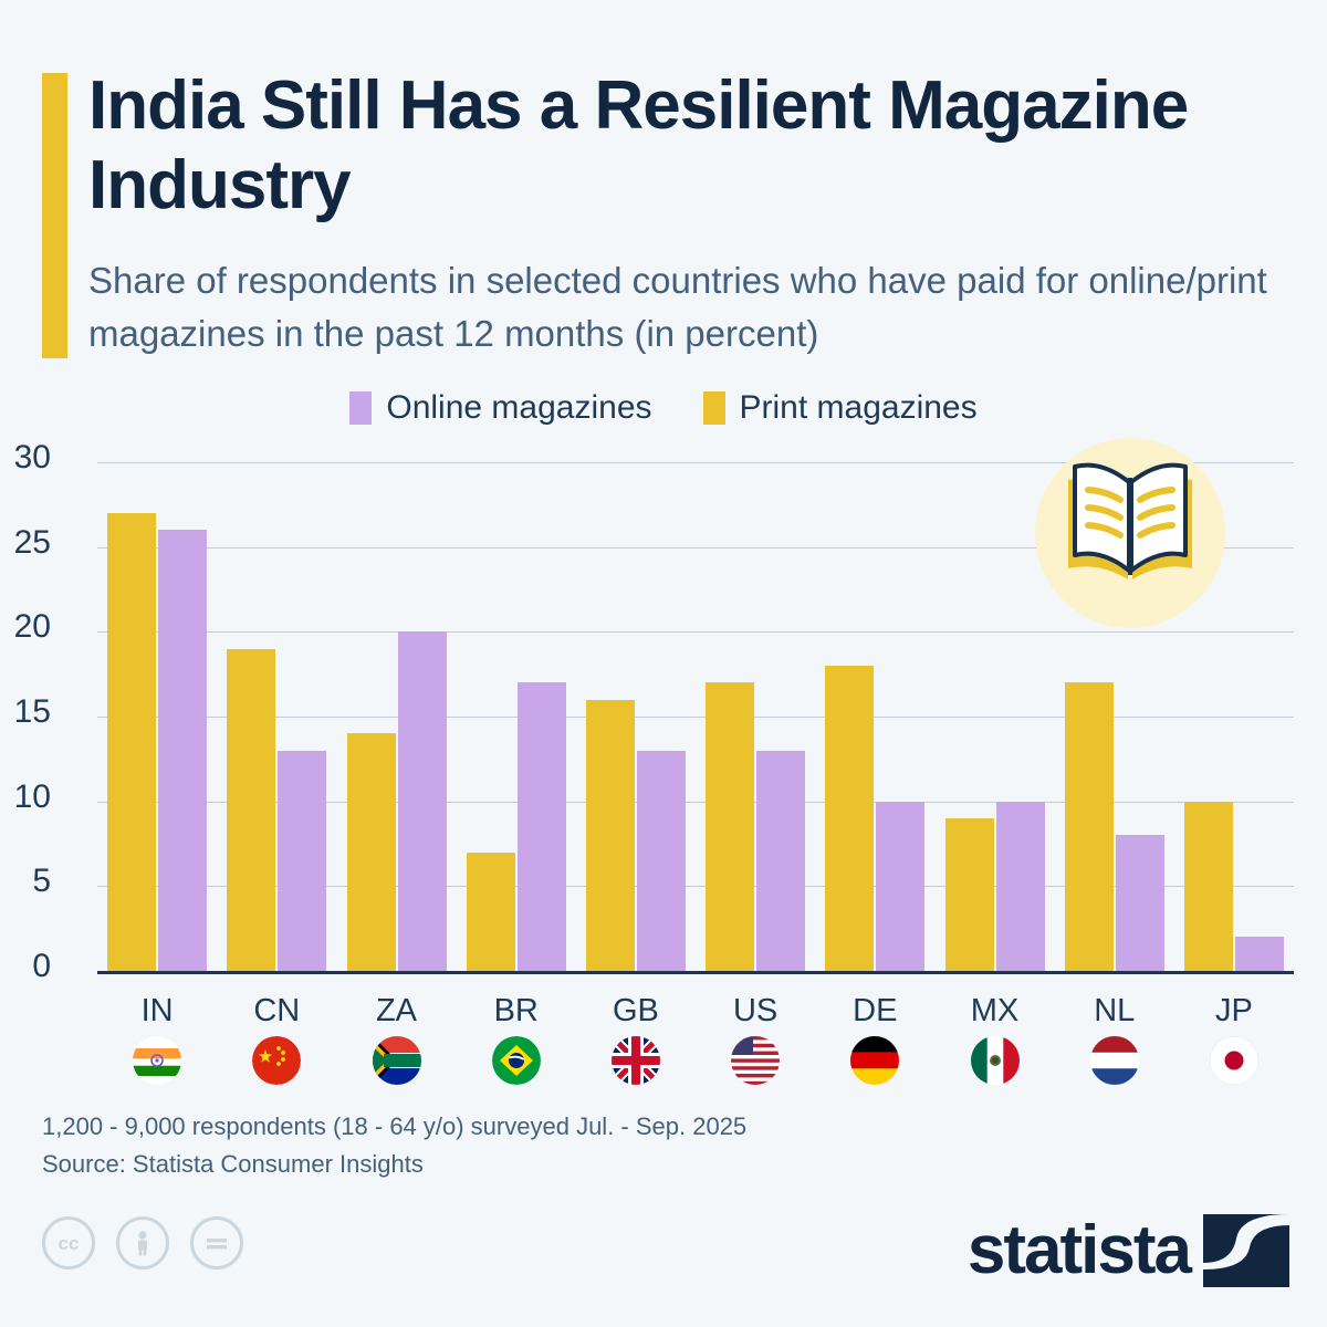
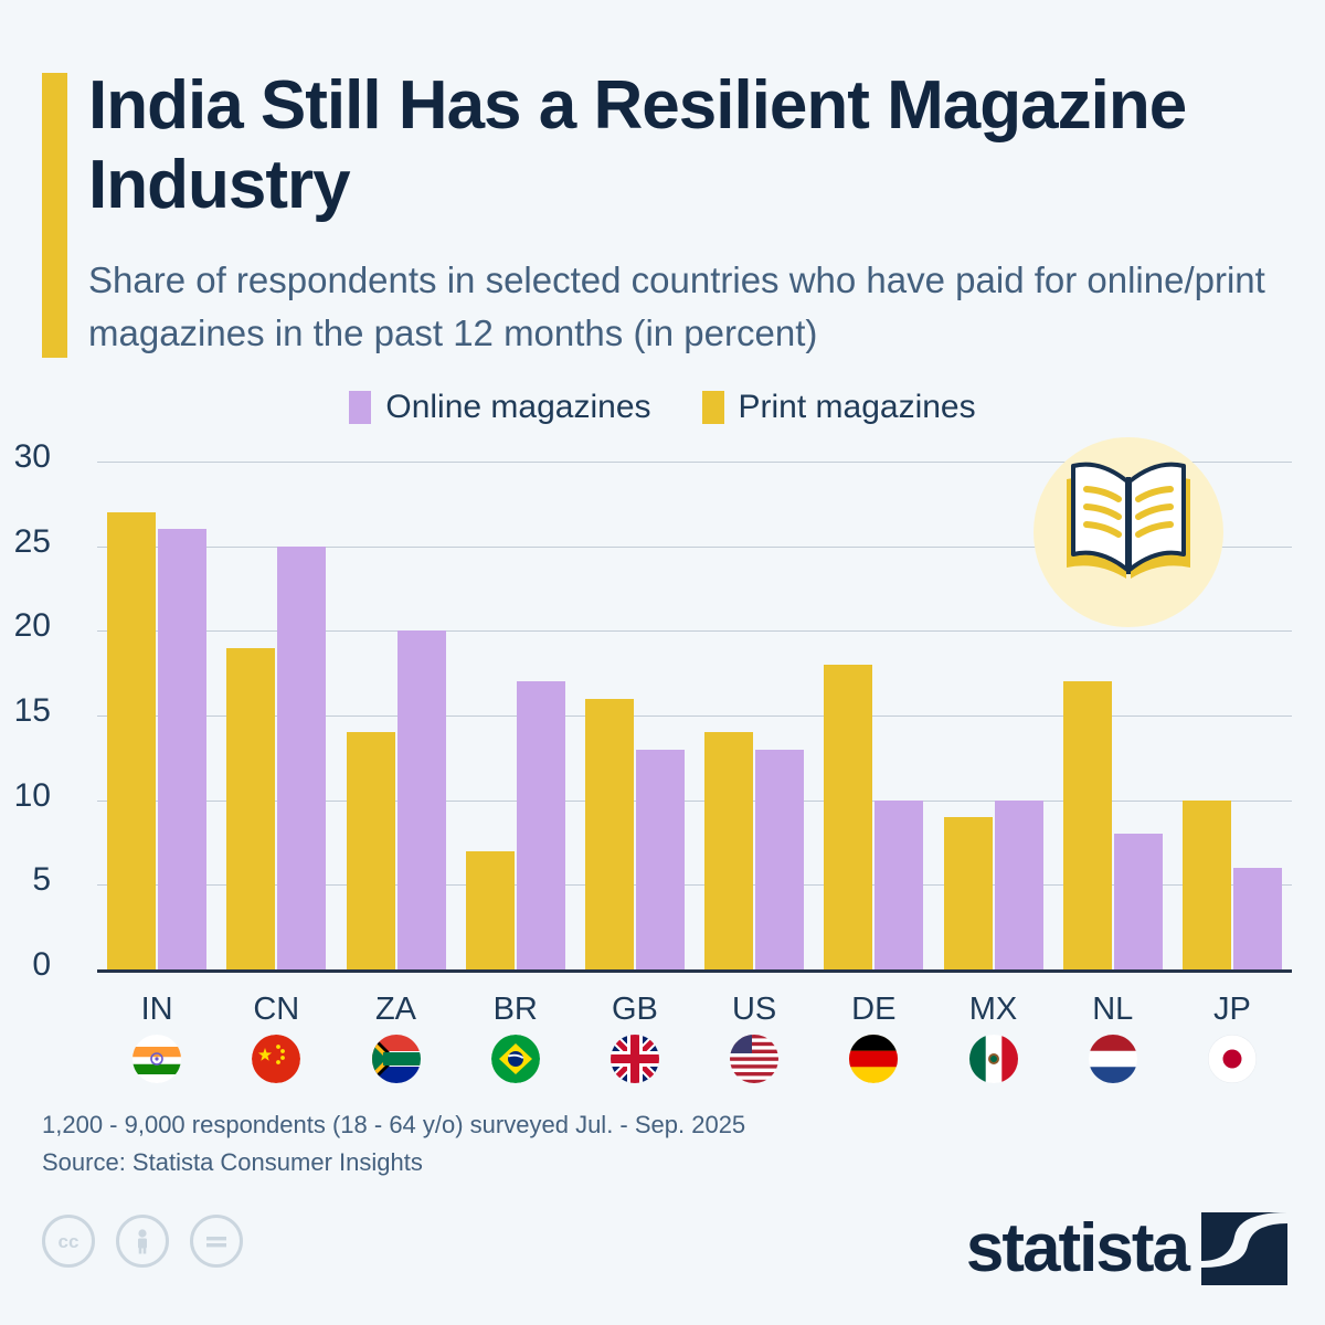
Online magazines/CN: 13 -> 25
Print magazines/US: 17 -> 14
Online magazines/JP: 2 -> 6
